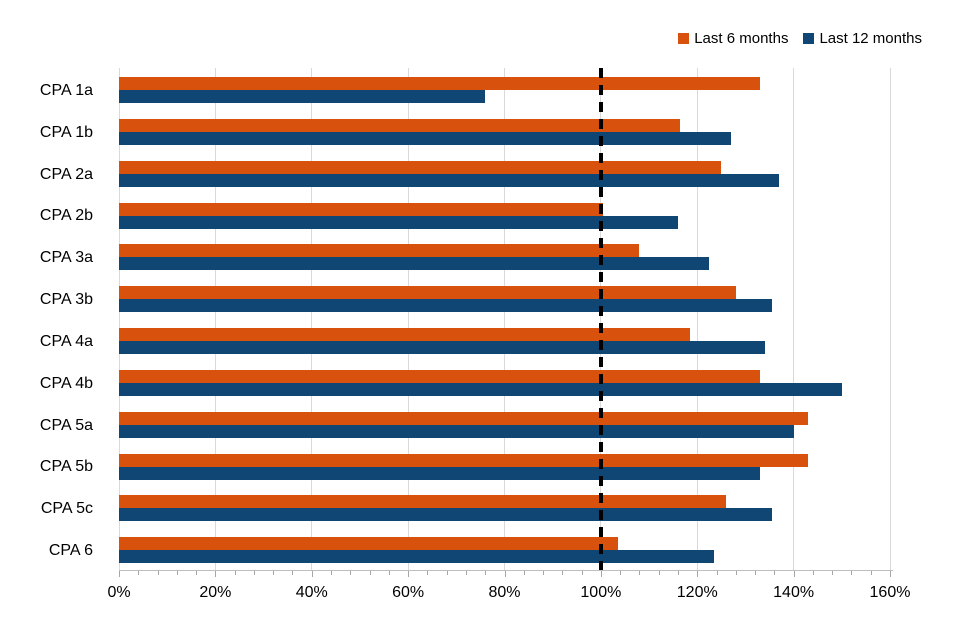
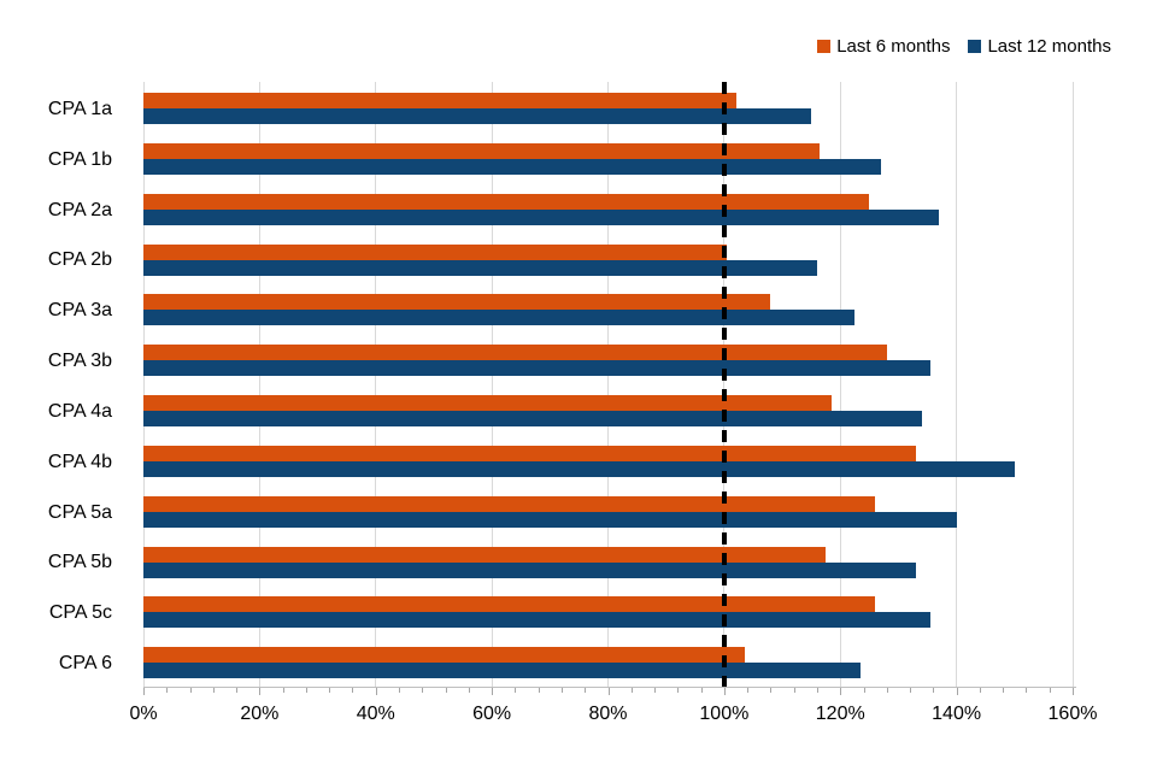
Last 6 months/CPA 1a: 133% -> 102%
Last 12 months/CPA 1a: 76% -> 115%
Last 6 months/CPA 5a: 143% -> 126%
Last 6 months/CPA 5b: 143% -> 118%
